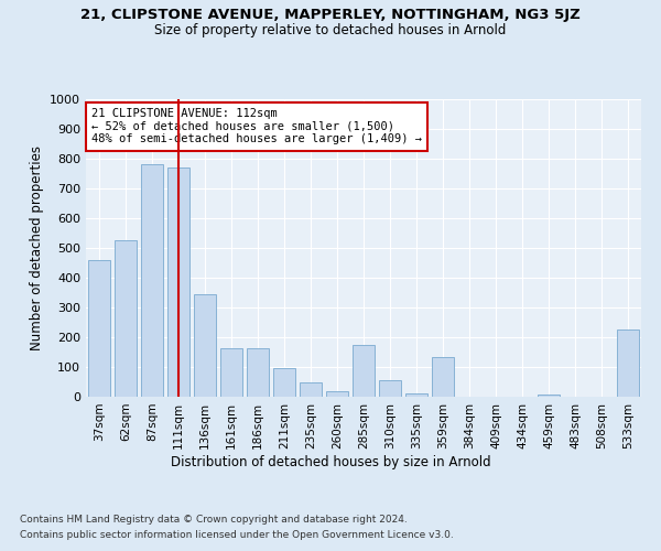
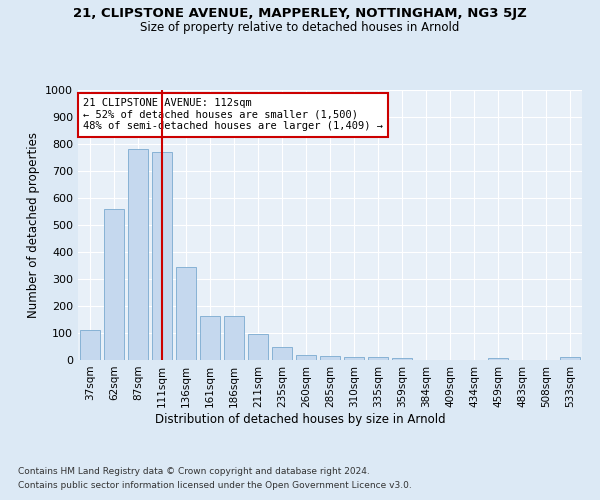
37sqm: 460 -> 112
62sqm: 525 -> 560
285sqm: 175 -> 13
310sqm: 55 -> 10
359sqm: 135 -> 9
533sqm: 225 -> 10
